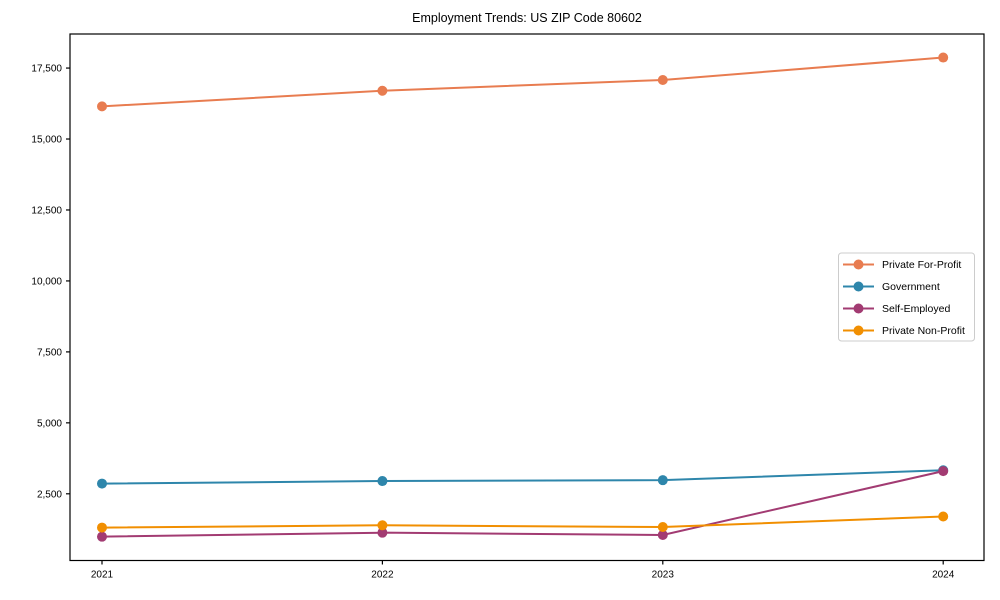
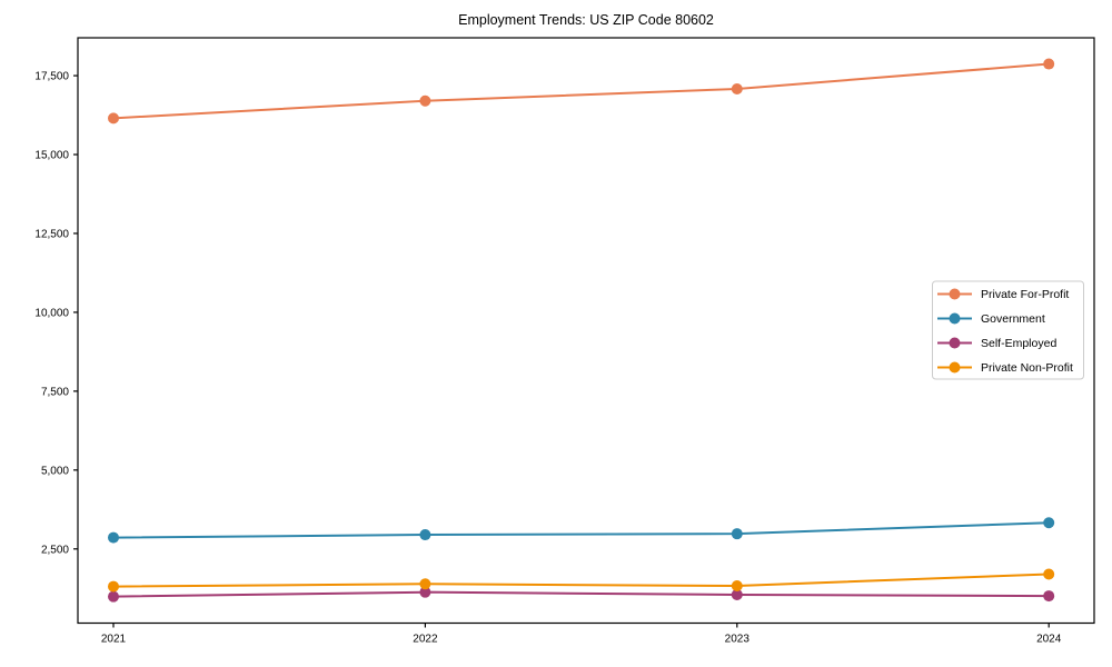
Self-Employed/2024: 3300 -> 1000
